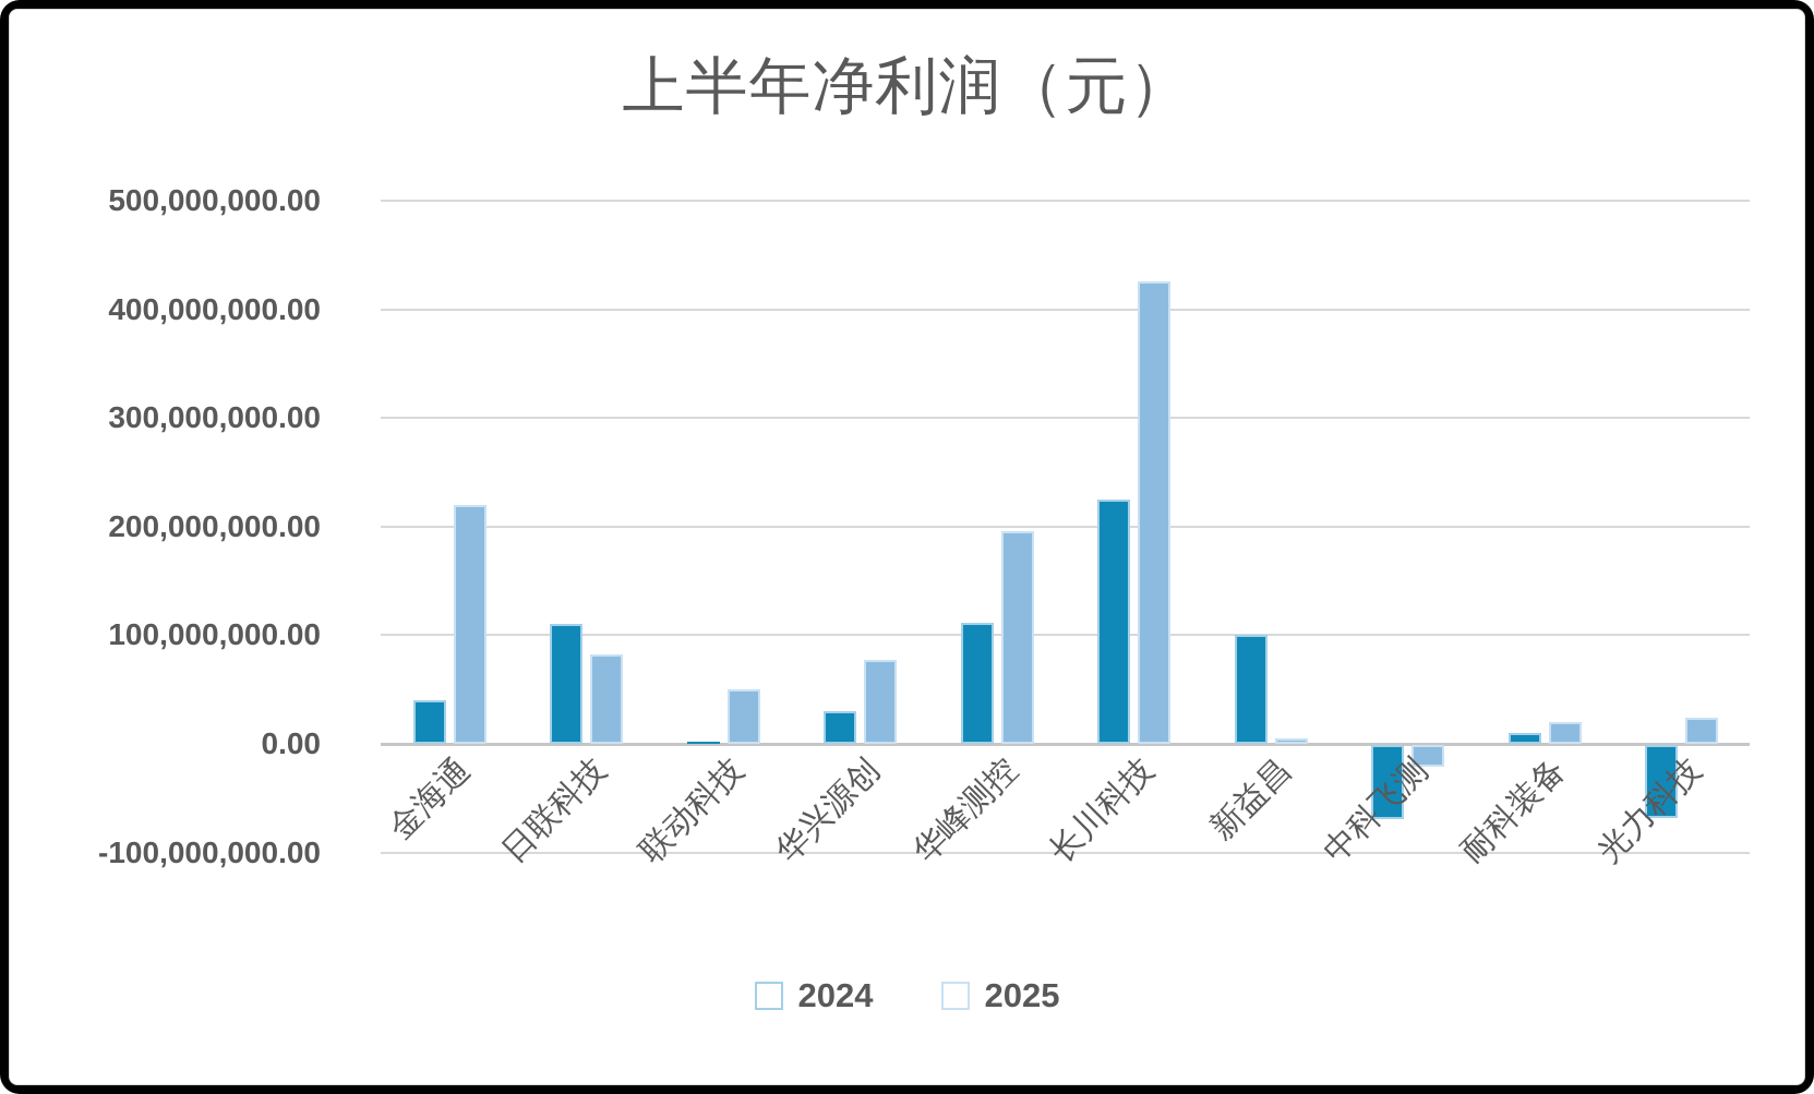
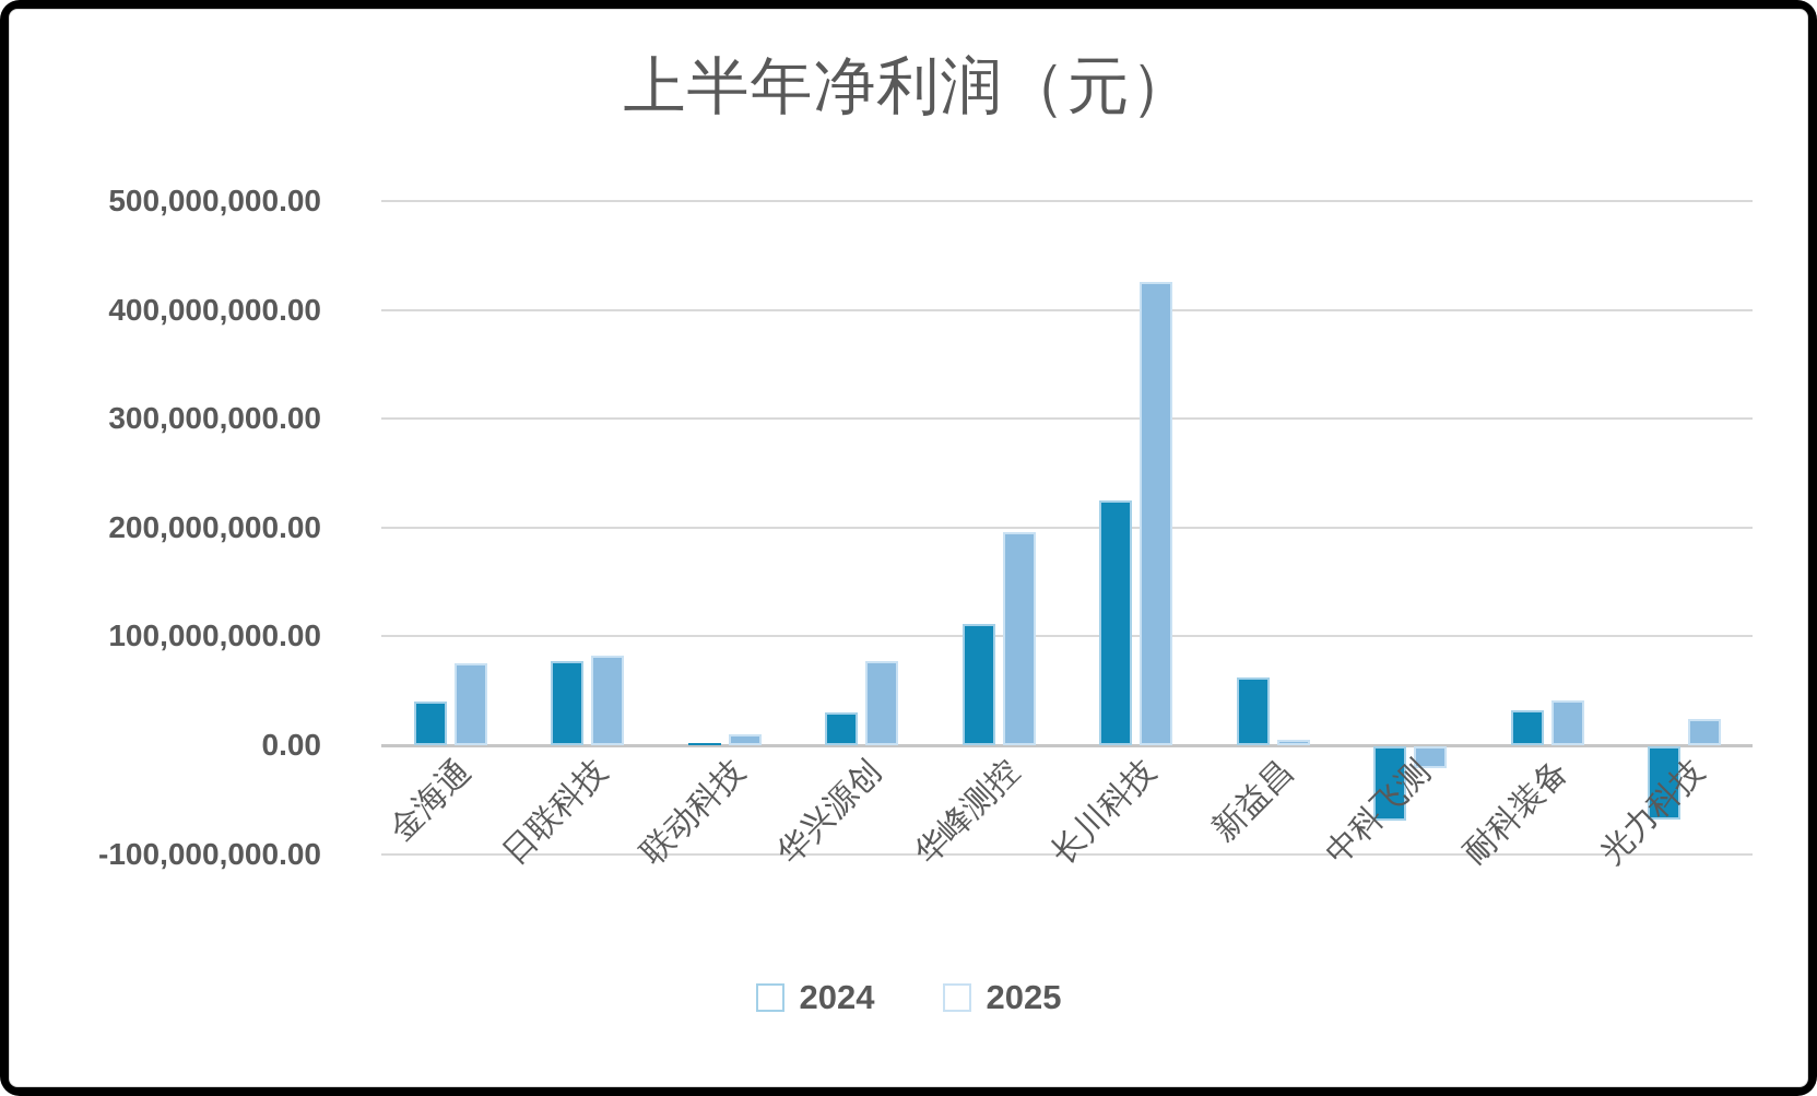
2025/金海通: 220000000 -> 80000000
2024/日联科技: 110000000 -> 80000000
2025/联动科技: 50000000 -> 10000000
2024/新益昌: 100000000 -> 60000000
2024/耐科装备: 10000000 -> 30000000
2025/耐科装备: 20000000 -> 40000000
